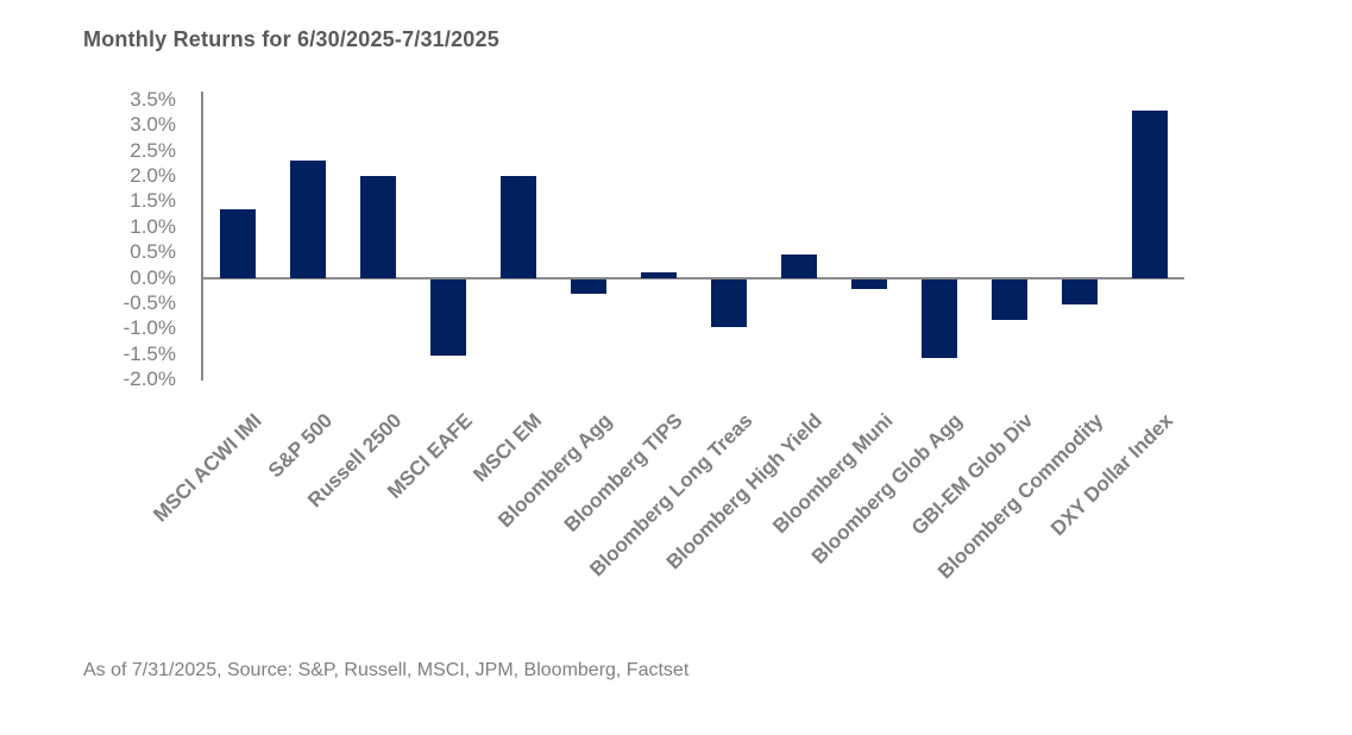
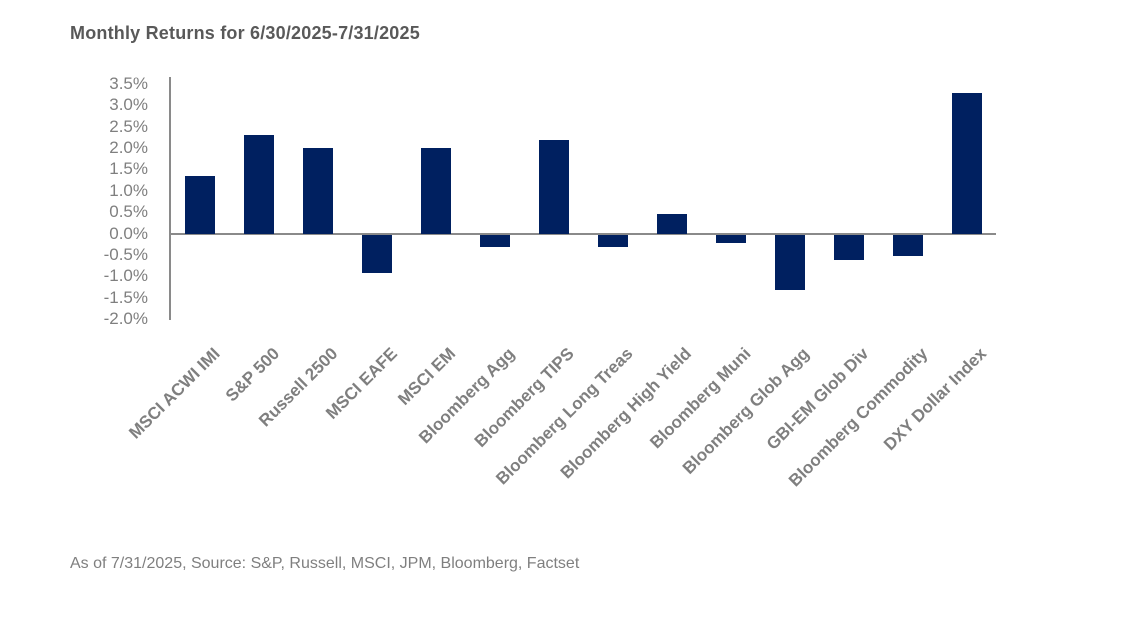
MSCI EAFE: -1.5% -> -0.9%
Bloomberg TIPS: 0.1% -> 2.2%
Bloomberg Long Treas: -0.9% -> -0.3%
Bloomberg Glob Agg: -1.6% -> -1.3%
GBI-EM Glob Div: -0.8% -> -0.6%
